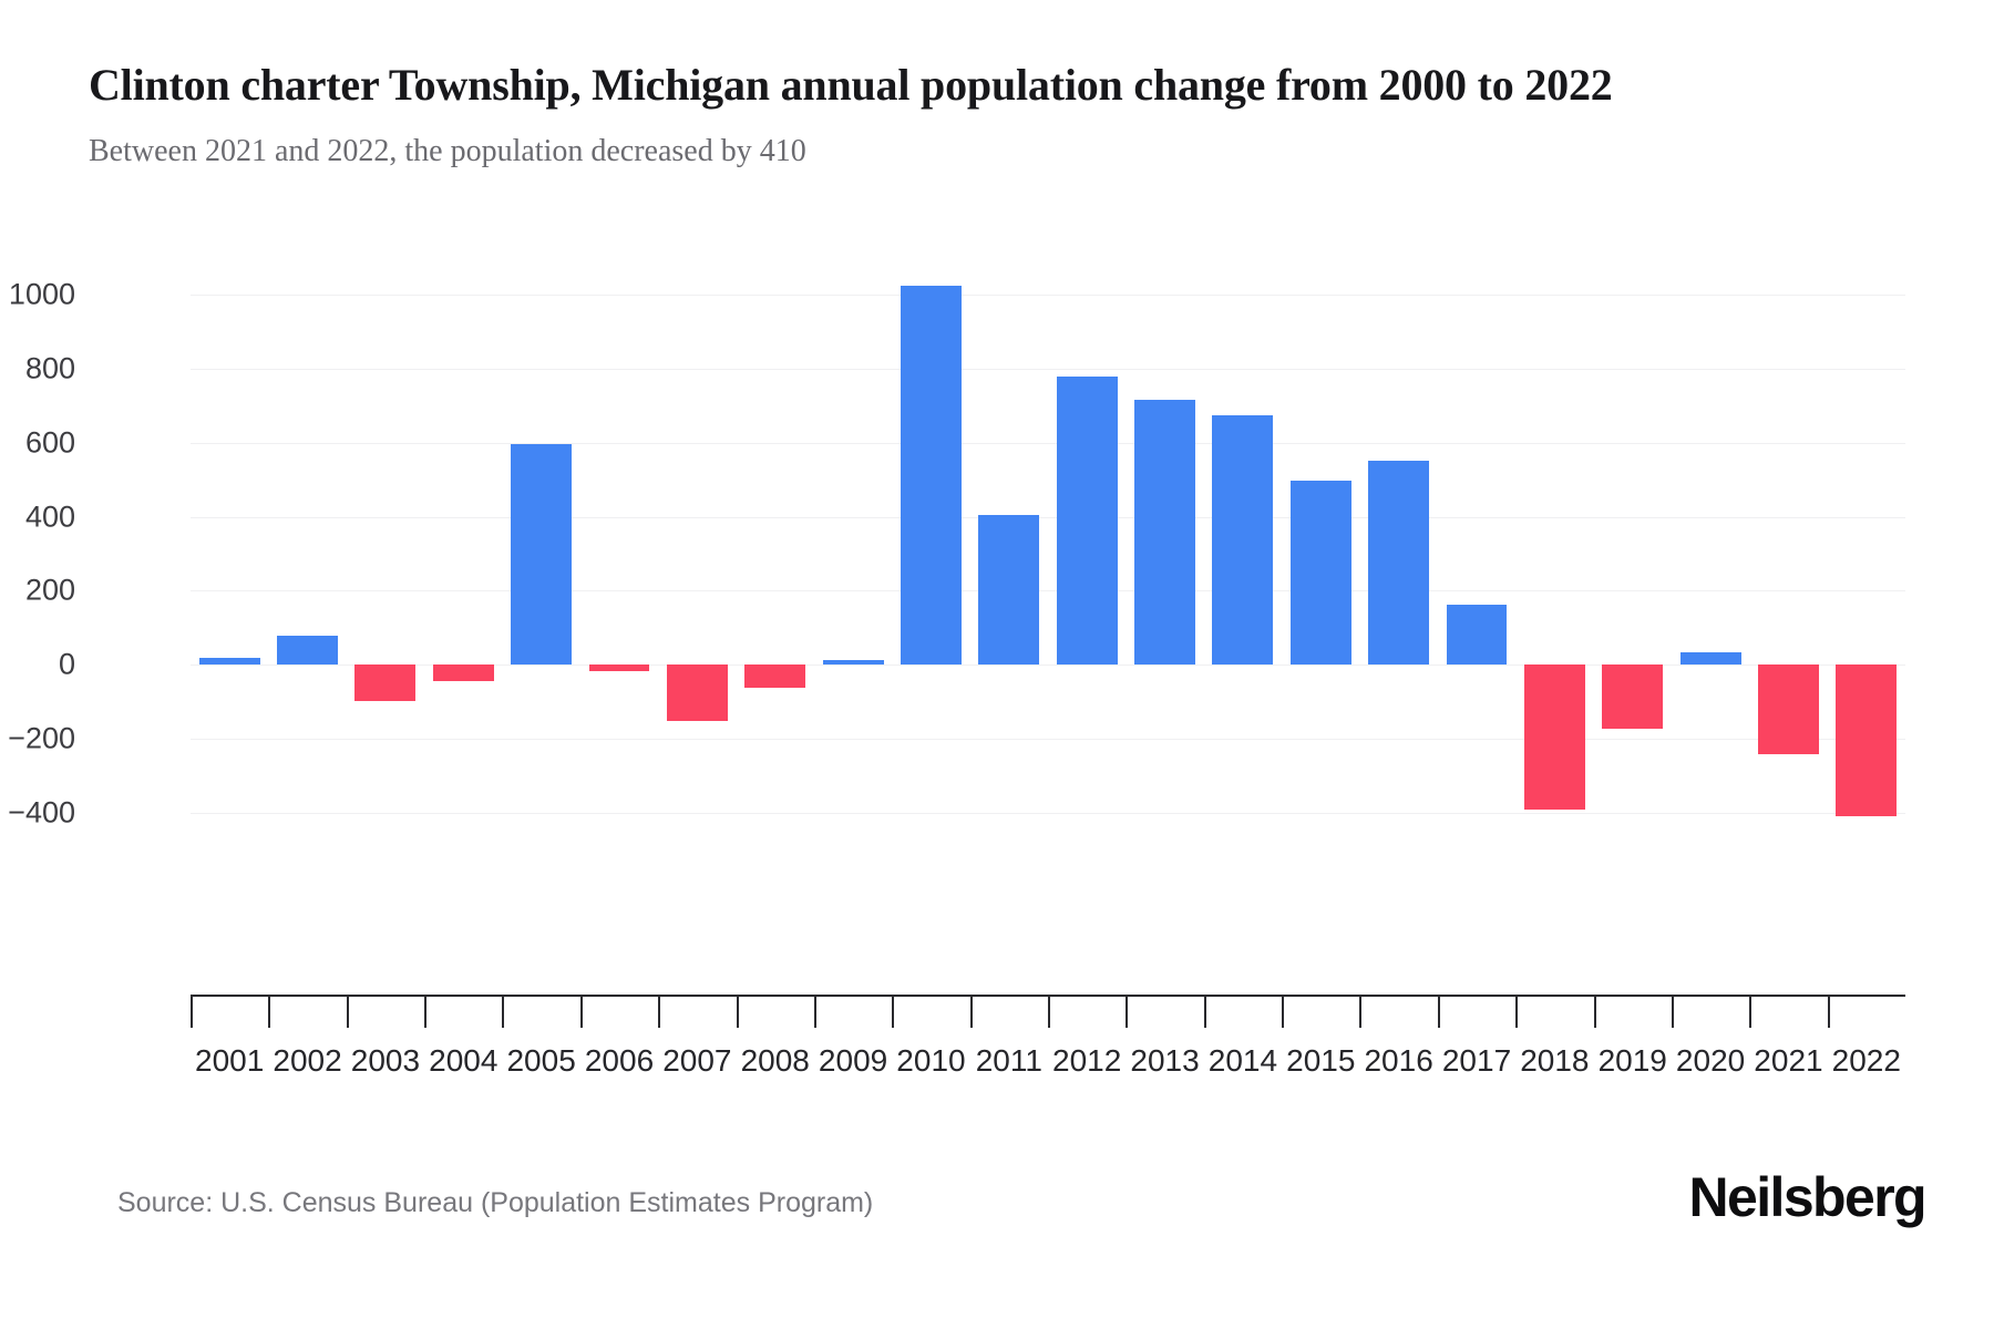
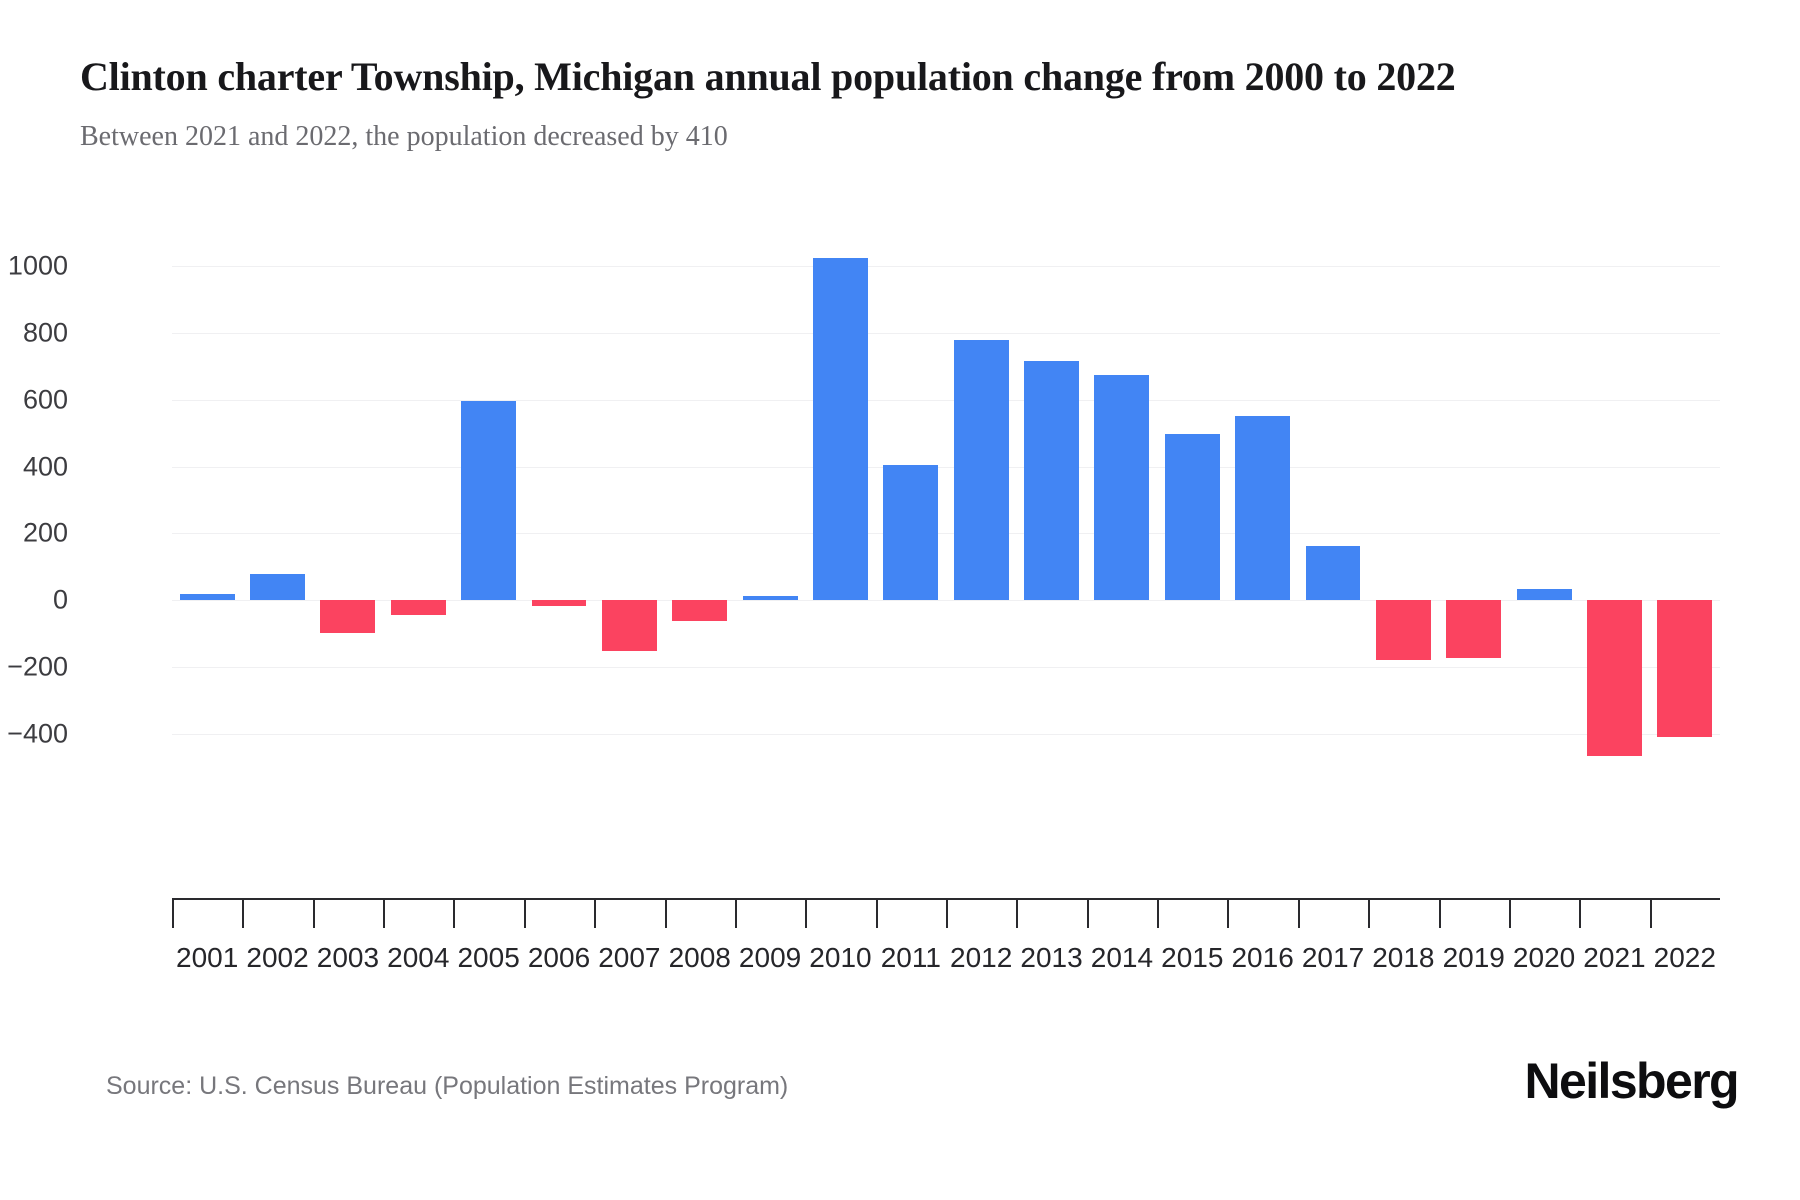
2018: -390 -> -180
2021: -240 -> -460
